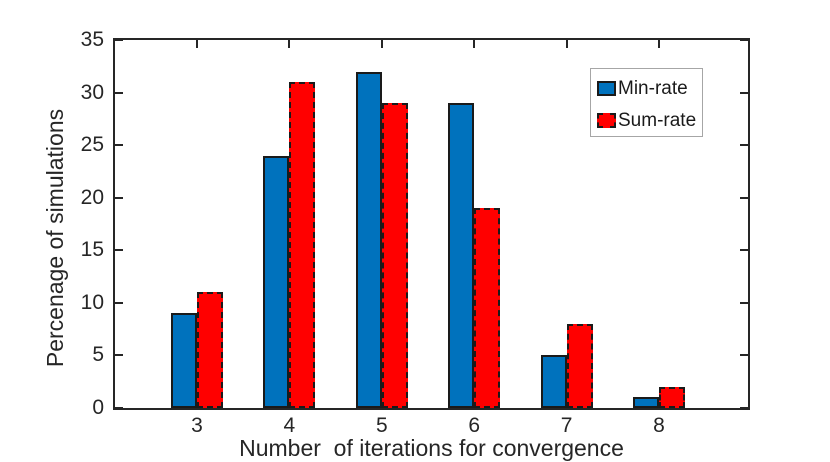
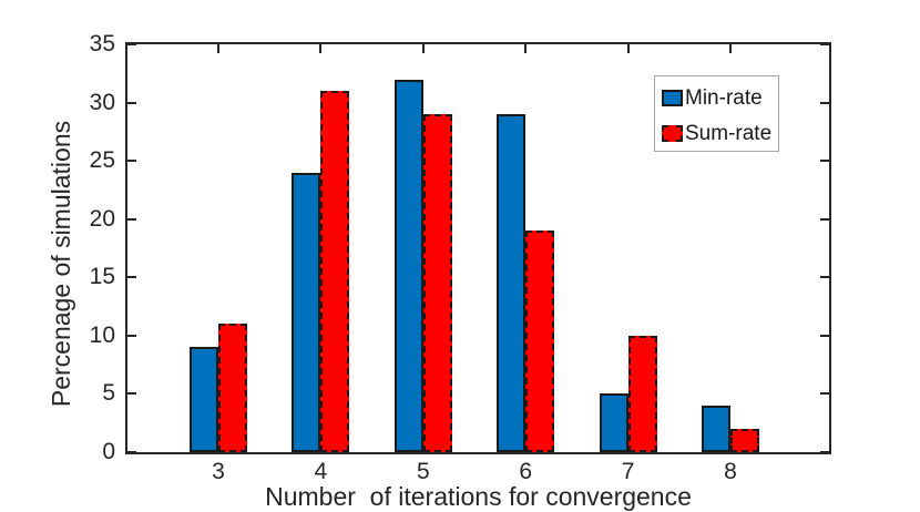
Sum-rate/7: 8 -> 10
Min-rate/8: 1 -> 4
